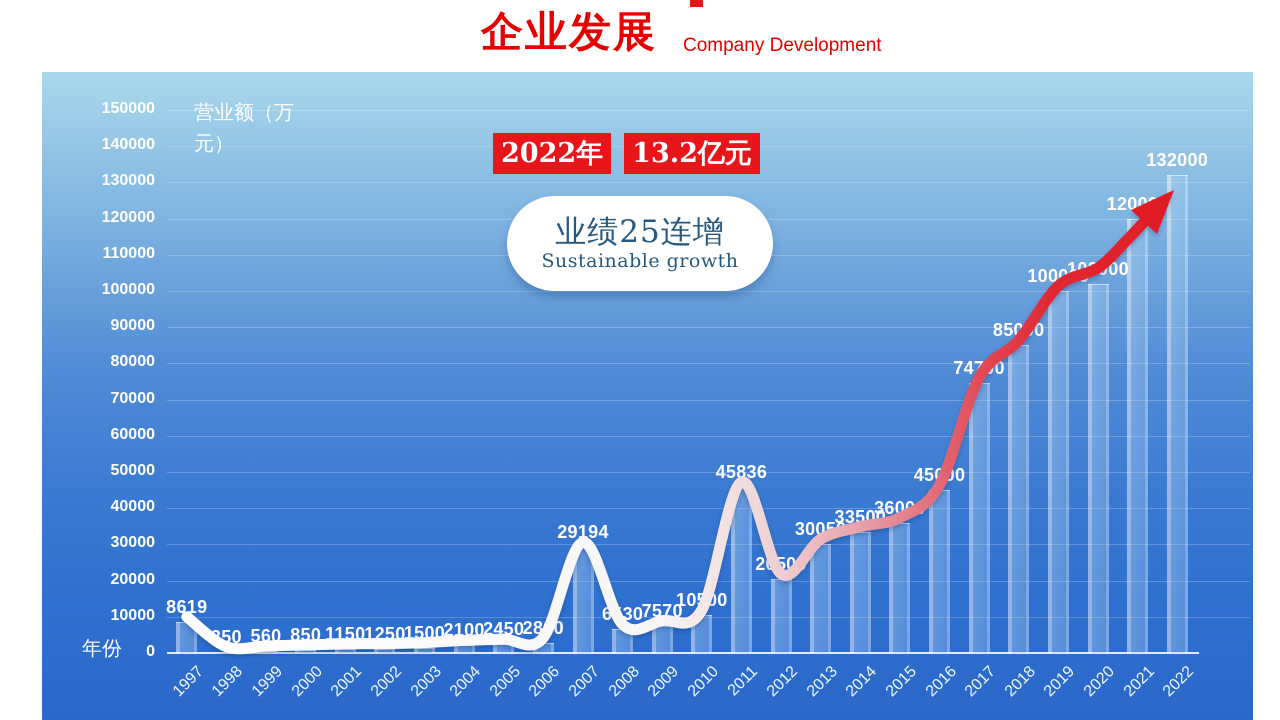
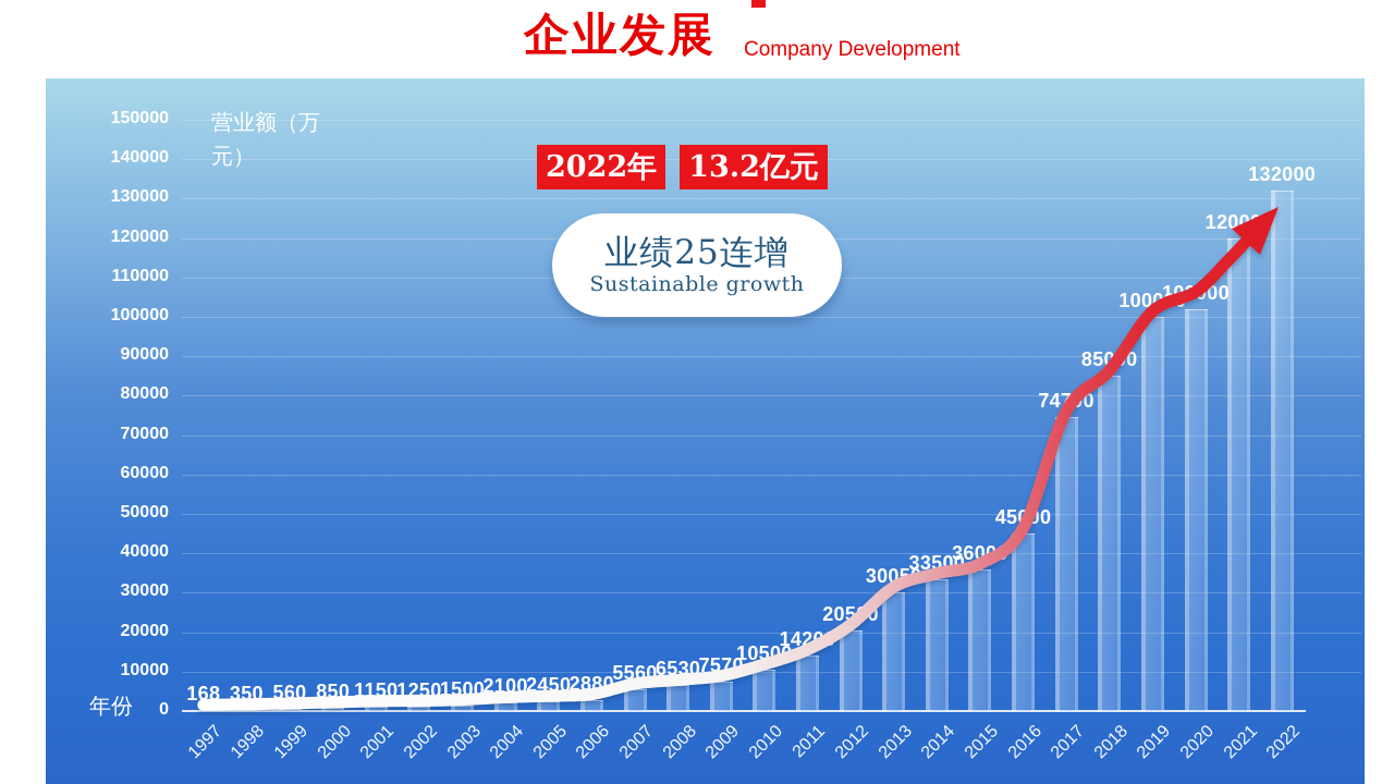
1997: 8619 -> 168
2007: 29194 -> 5560
2011: 45836 -> 14200
